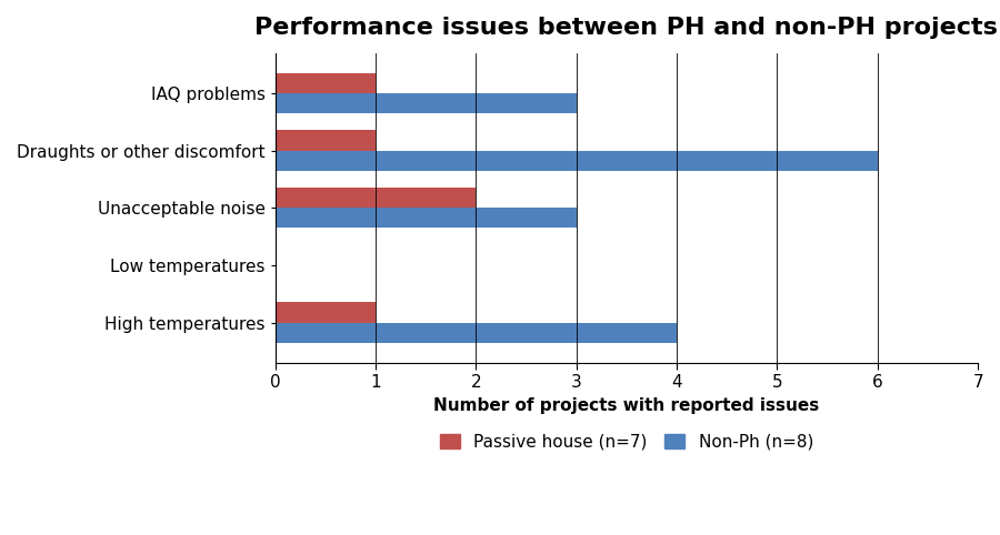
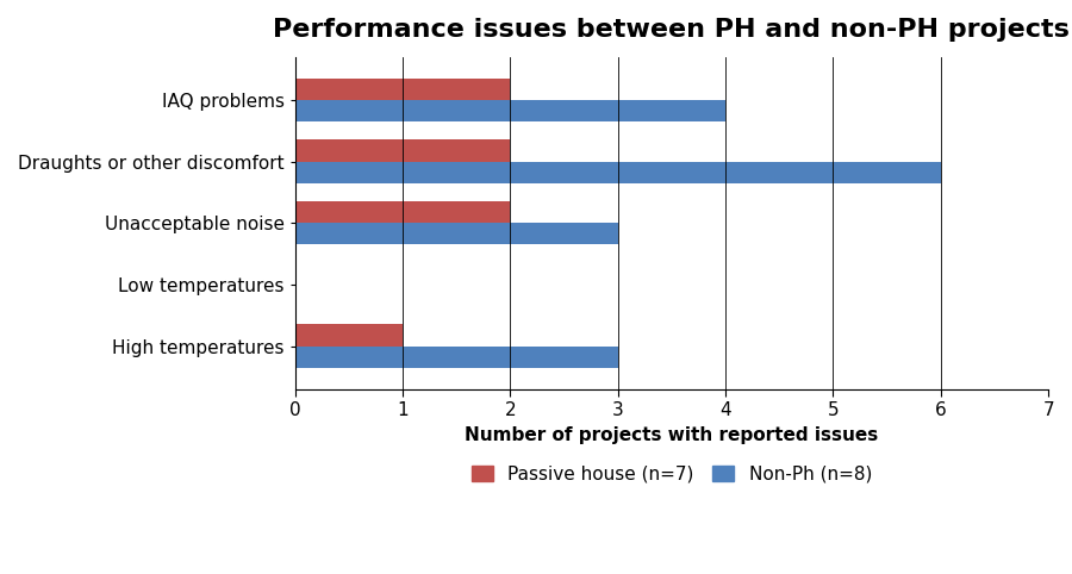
Passive house (n=7)/IAQ problems: 1 -> 2
Non-Ph (n=8)/IAQ problems: 3 -> 4
Passive house (n=7)/Draughts or other discomfort: 1 -> 2
Non-Ph (n=8)/High temperatures: 4 -> 3
